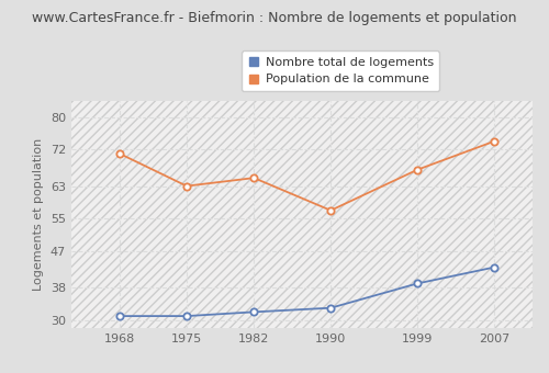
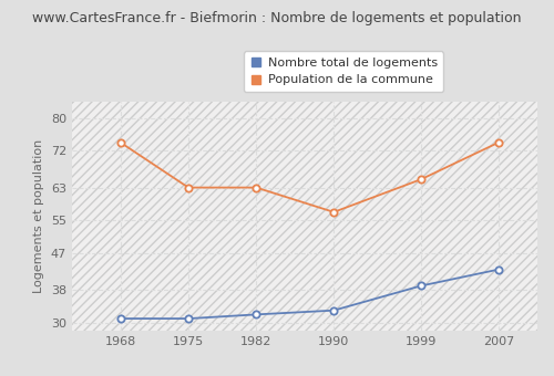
Population de la commune/1968: 71 -> 74
Population de la commune/1982: 65 -> 63
Population de la commune/1999: 67 -> 65
